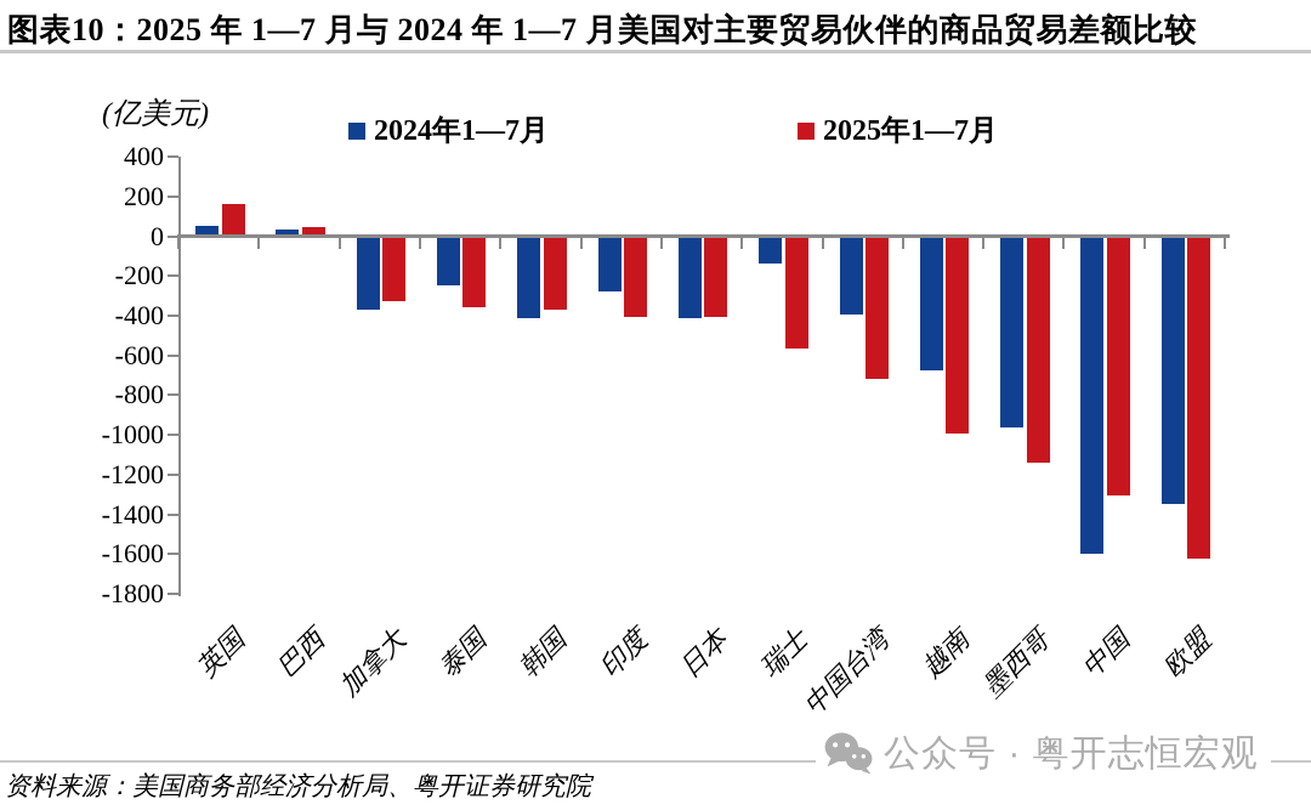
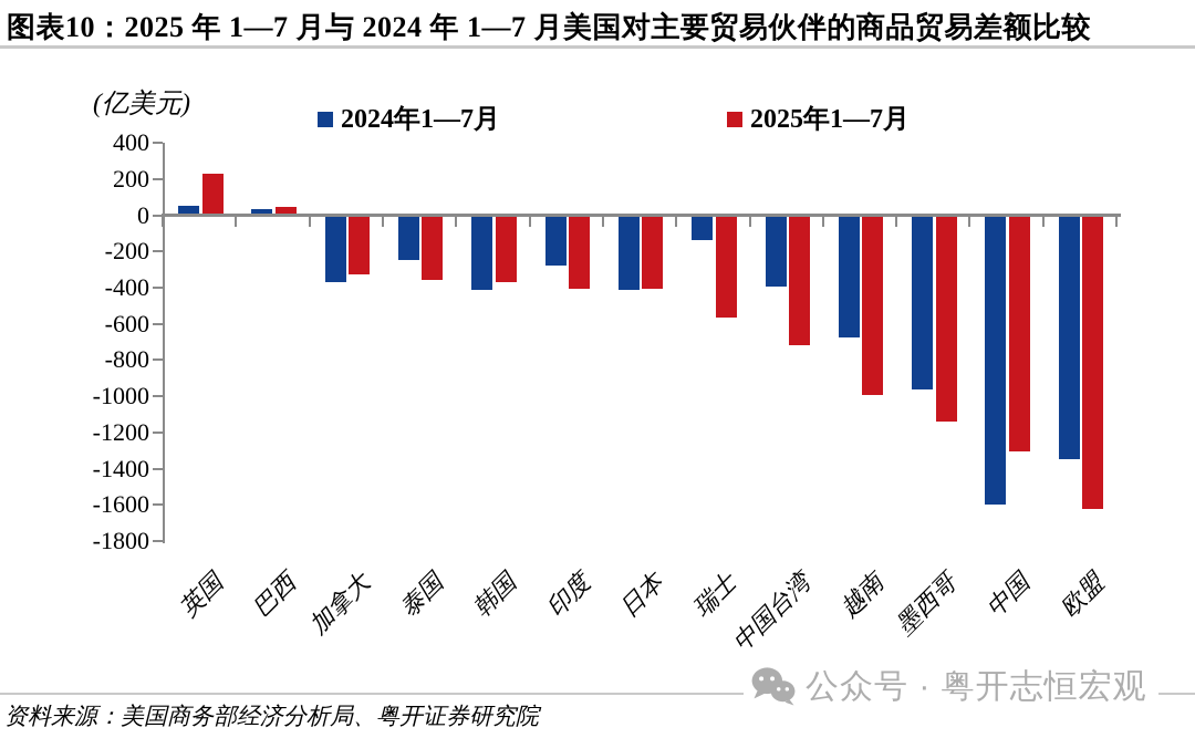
2025年1—7月/英国: 160 -> 230
